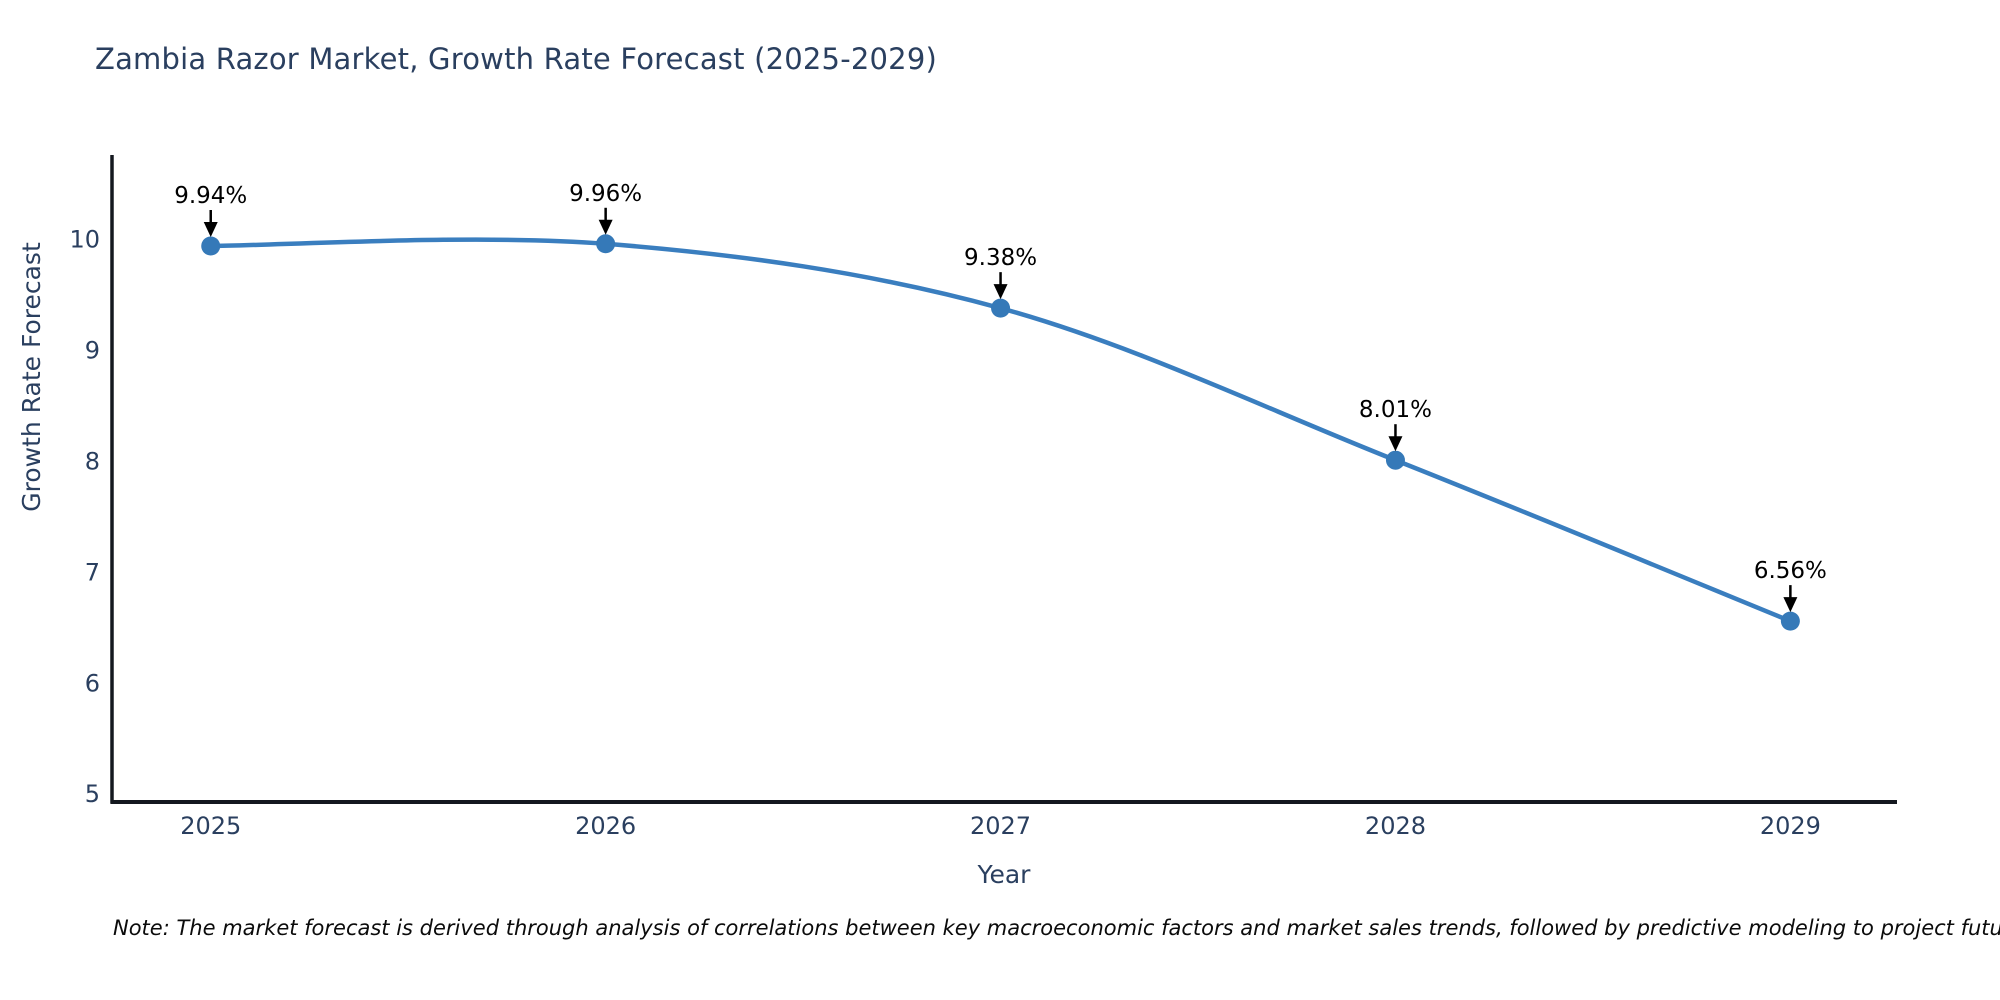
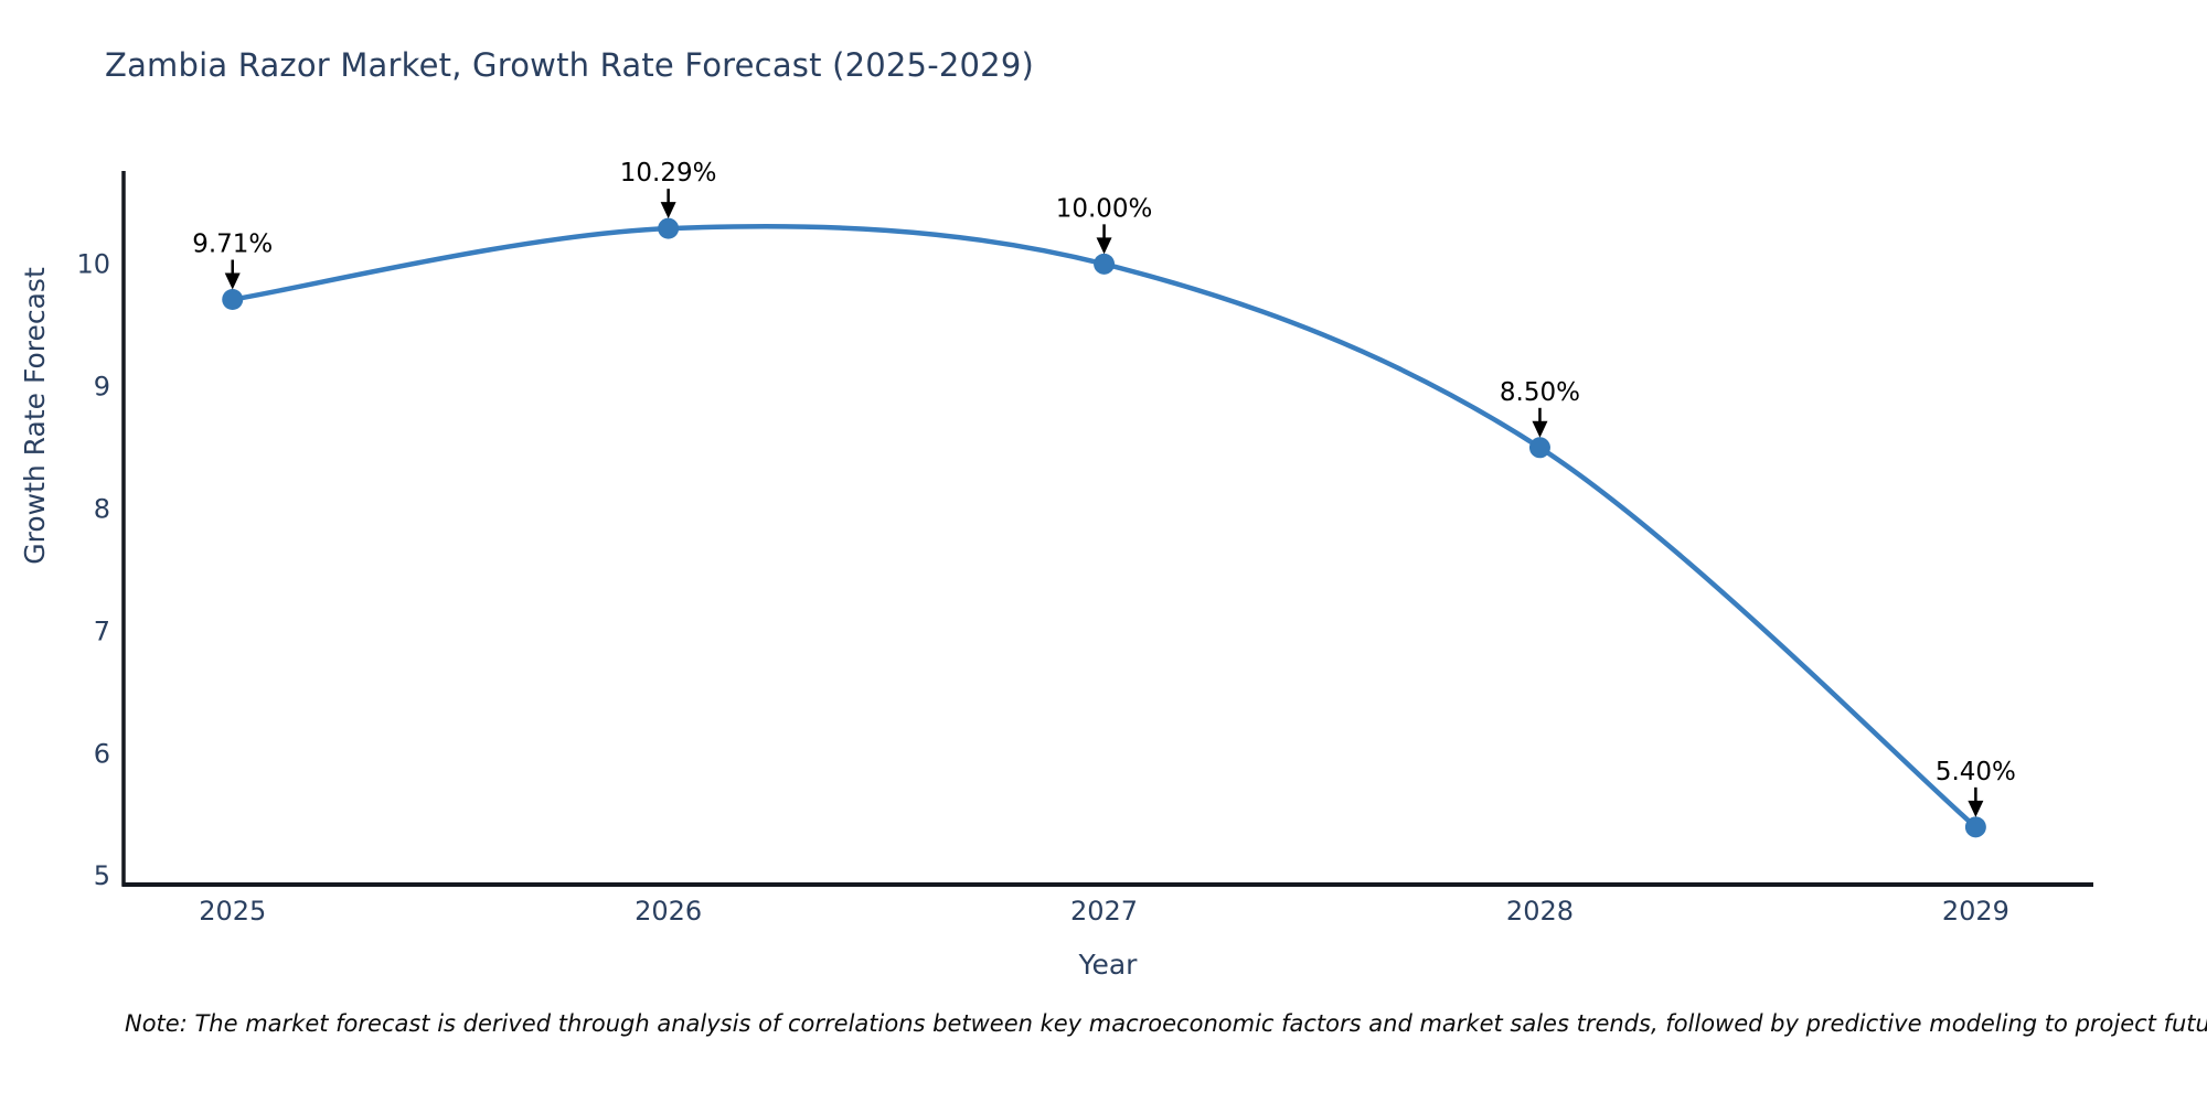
2025: 9.94% -> 9.71%
2026: 9.96% -> 10.29%
2027: 9.38% -> 10.00%
2028: 8.01% -> 8.50%
2029: 6.56% -> 5.40%
